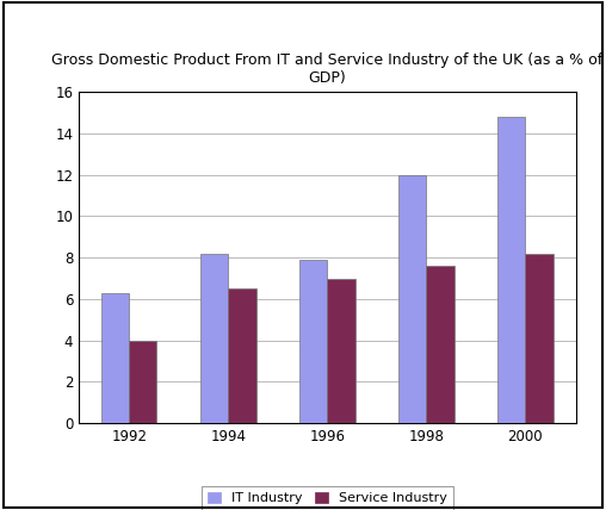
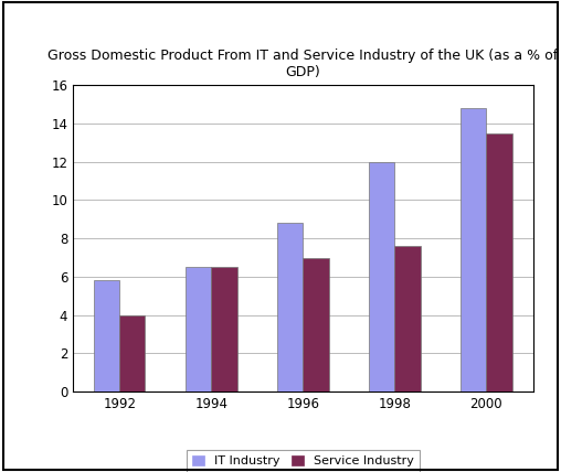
IT Industry/1992: 6.3 -> 5.8
IT Industry/1994: 8.2 -> 6.5
IT Industry/1996: 7.9 -> 8.8
Service Industry/2000: 8.2 -> 13.5
